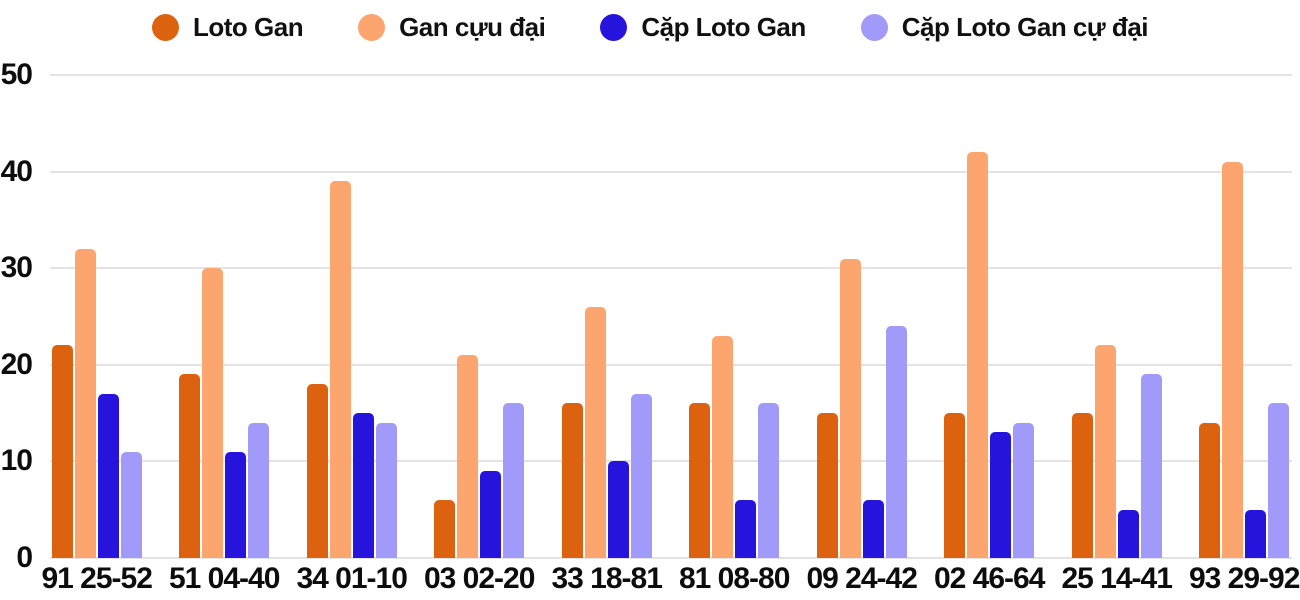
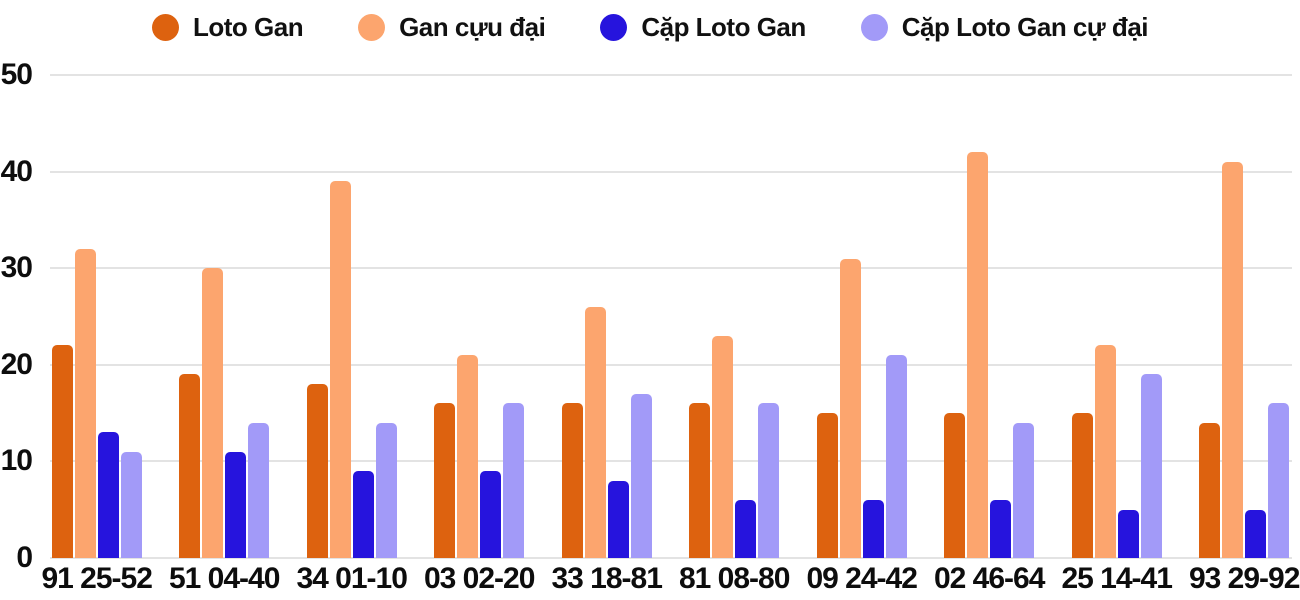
Cặp Loto Gan/91 25-52: 17 -> 13
Cặp Loto Gan/34 01-10: 15 -> 9
Loto Gan/03 02-20: 6 -> 16
Cặp Loto Gan/33 18-81: 10 -> 8
Cặp Loto Gan cự đại/09 24-42: 24 -> 21
Cặp Loto Gan/02 46-64: 13 -> 6
